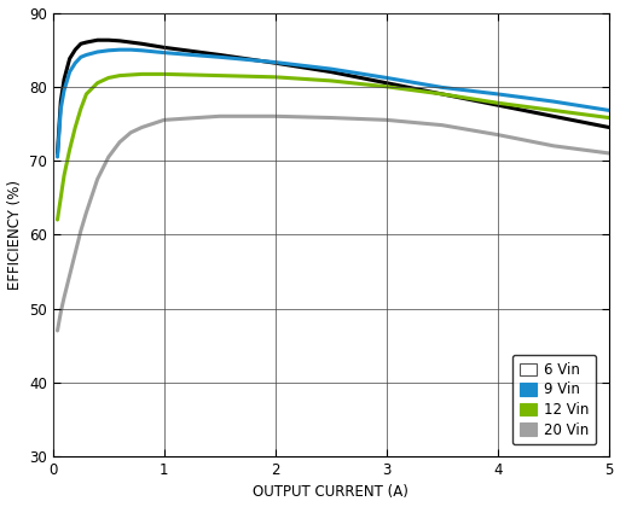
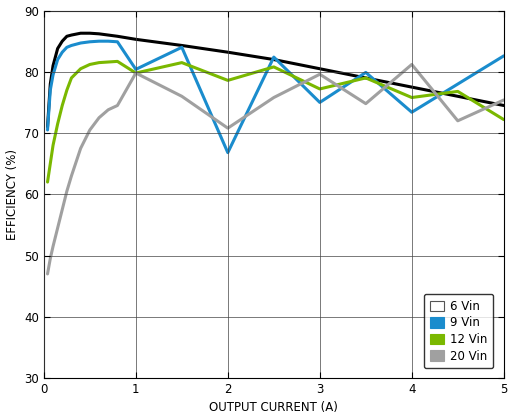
9 Vin/1: 84.6 -> 80.4
12 Vin/1: 81.7 -> 79.8
20 Vin/1: 75.5 -> 79.8
9 Vin/2: 83.3 -> 66.8
12 Vin/2: 81.3 -> 78.6
20 Vin/2: 76.0 -> 70.8
9 Vin/3: 81.2 -> 75.0
12 Vin/3: 80.0 -> 77.2
20 Vin/3: 75.5 -> 79.6
9 Vin/4: 79.0 -> 73.4
12 Vin/4: 77.8 -> 75.8
20 Vin/4: 73.5 -> 81.2
9 Vin/5: 76.8 -> 82.6
12 Vin/5: 75.8 -> 72.2
20 Vin/5: 71.0 -> 75.4
